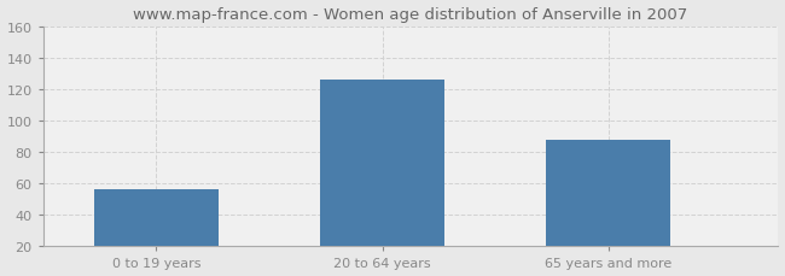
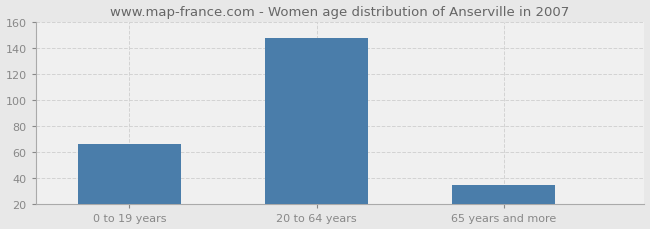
0 to 19 years: 56 -> 66
20 to 64 years: 126 -> 147
65 years and more: 88 -> 35
